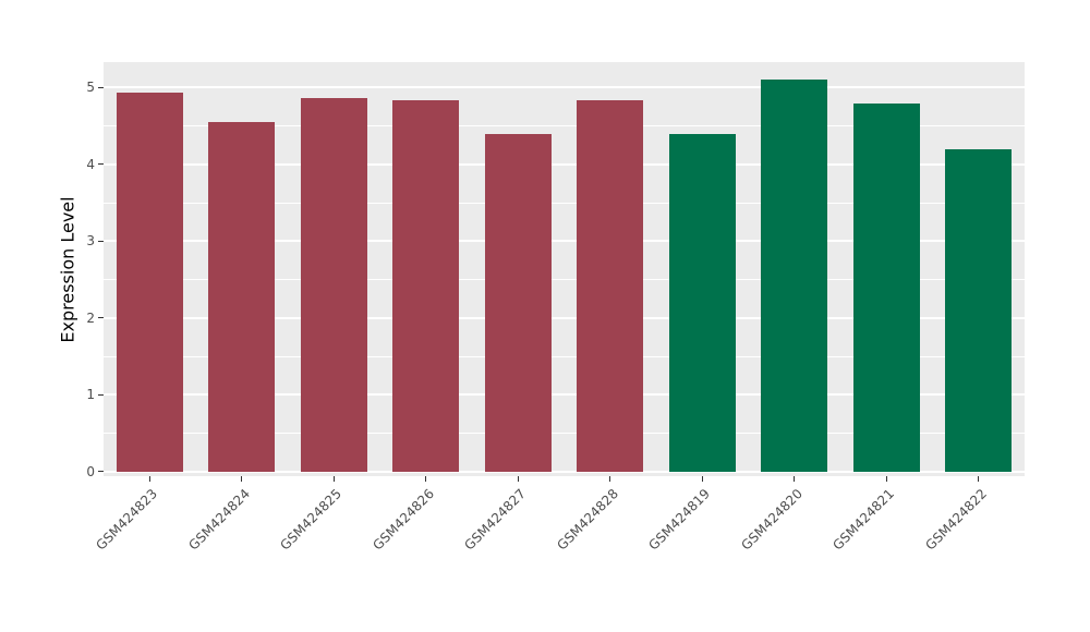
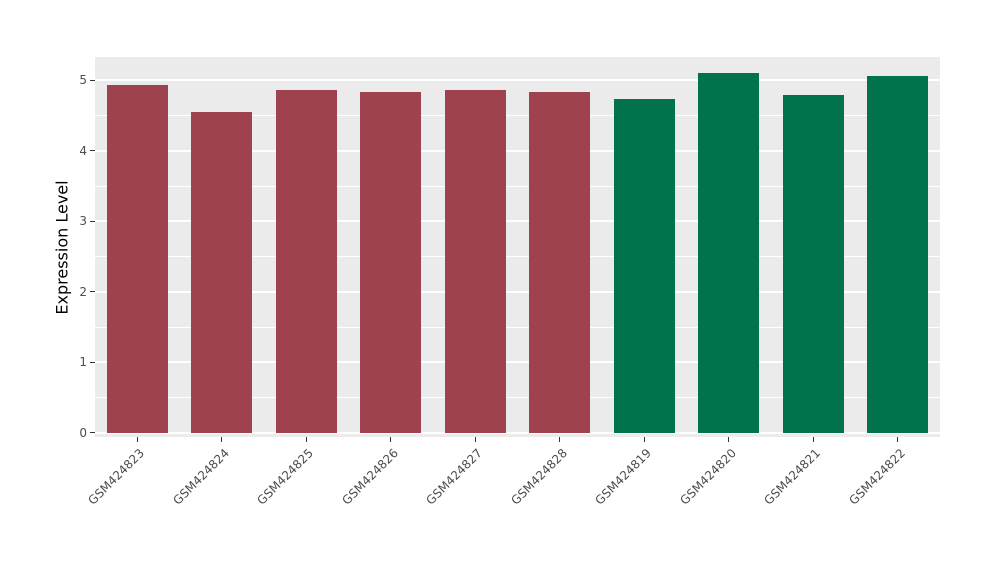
GSM424827: 4.4 -> 4.9
GSM424819: 4.4 -> 4.7
GSM424822: 4.2 -> 5.1
